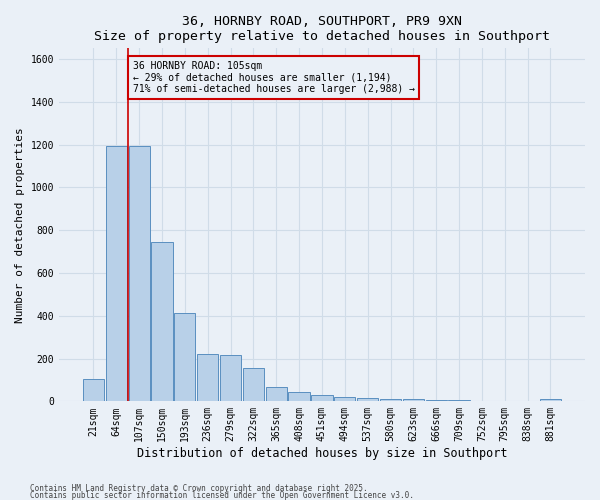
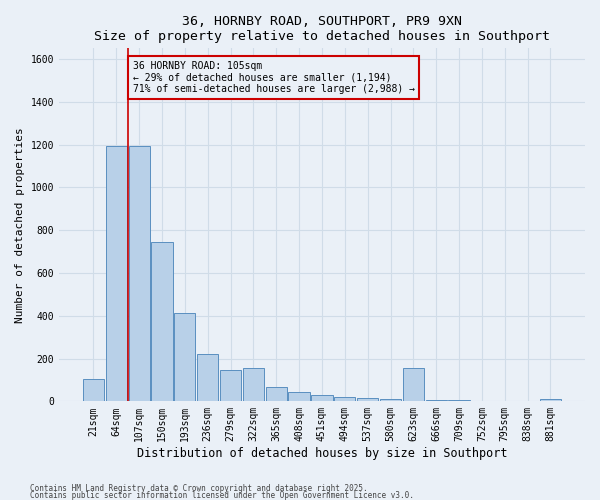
279sqm: 215 -> 145
623sqm: 10 -> 155
